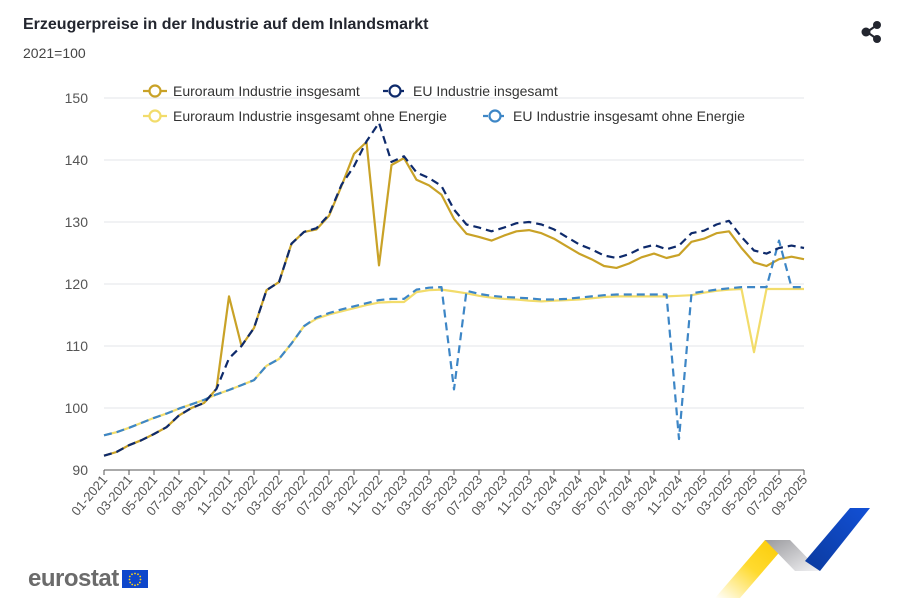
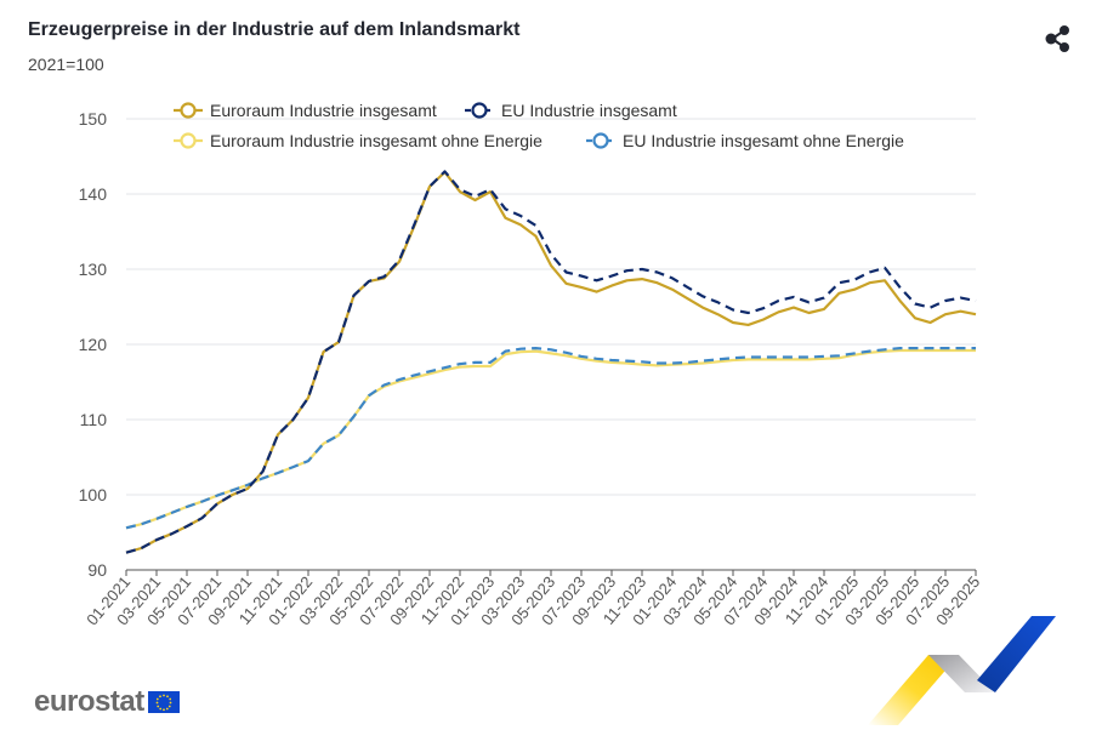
Euroraum Industrie insgesamt/11-2021: 118 -> 108
EU Industrie insgesamt/09-2022: 139 -> 141
Euroraum Industrie insgesamt/11-2022: 123 -> 140
EU Industrie insgesamt/11-2022: 146 -> 141
EU Industrie insgesamt ohne Energie/05-2023: 103 -> 119
EU Industrie insgesamt ohne Energie/11-2024: 95 -> 118
Euroraum Industrie insgesamt ohne Energie/05-2025: 109 -> 119
EU Industrie insgesamt ohne Energie/07-2025: 127 -> 120
